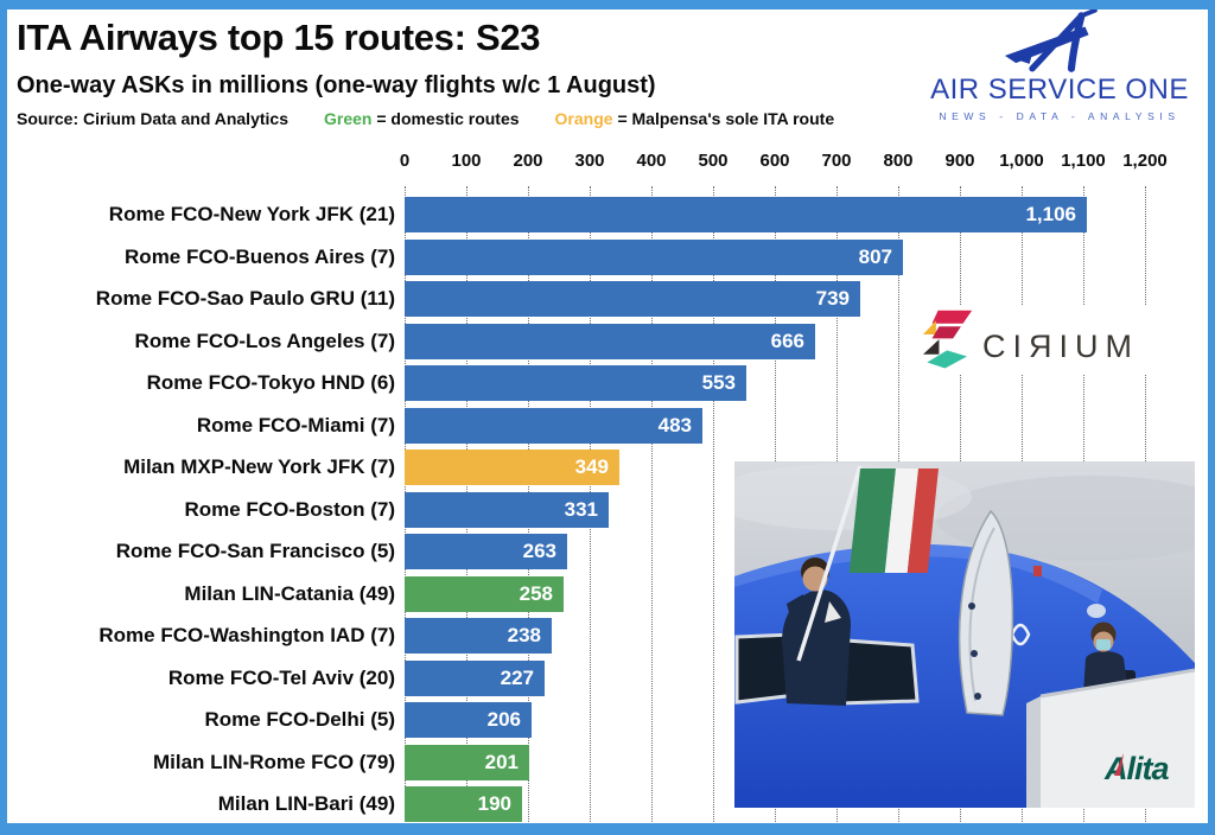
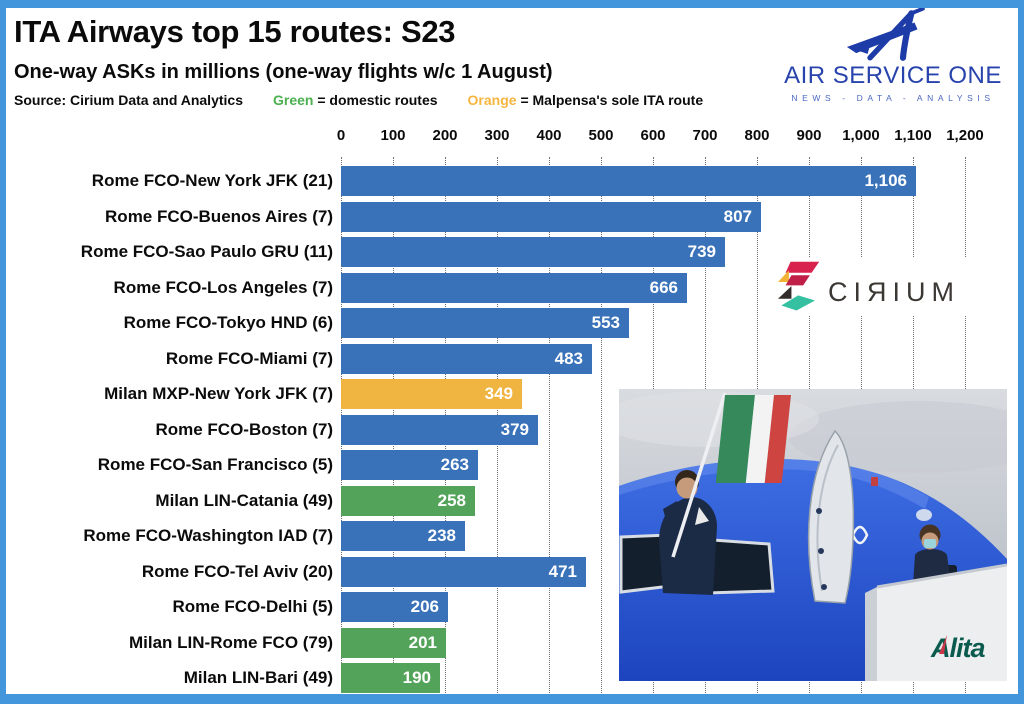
Rome FCO-Boston (7): 331 -> 379
Rome FCO-Tel Aviv (20): 227 -> 471
